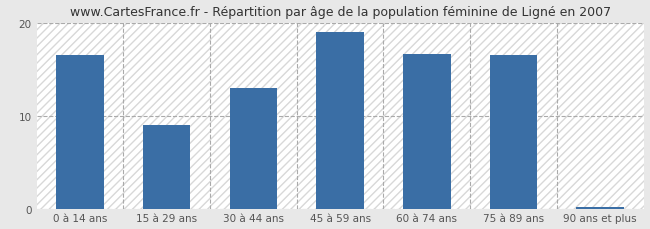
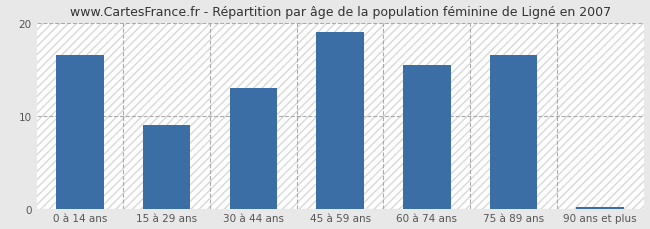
60 à 74 ans: 16.6 -> 15.5
